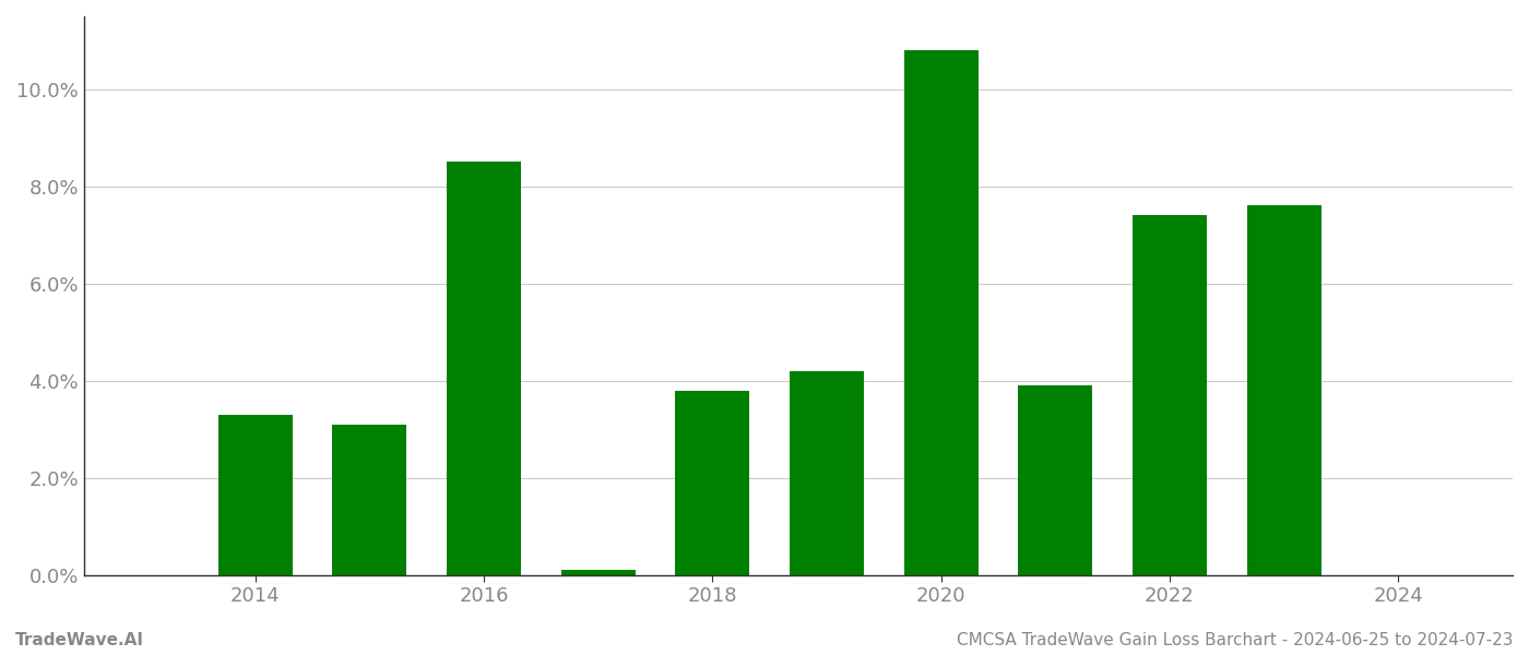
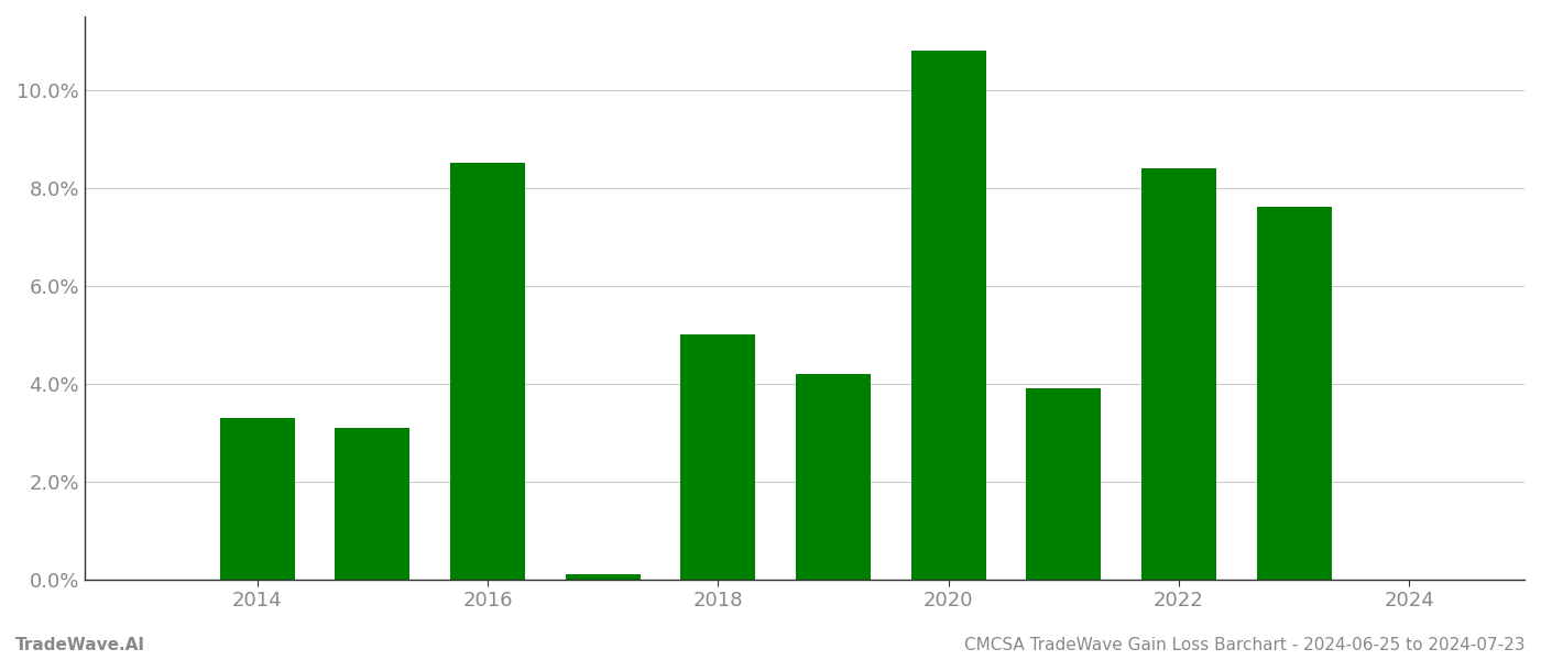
2018: 3.8% -> 5.0%
2022: 7.4% -> 8.4%
